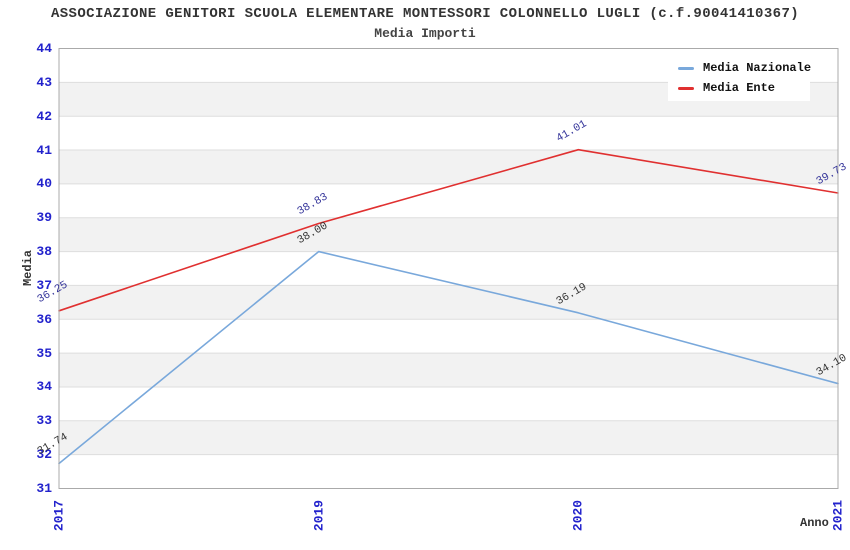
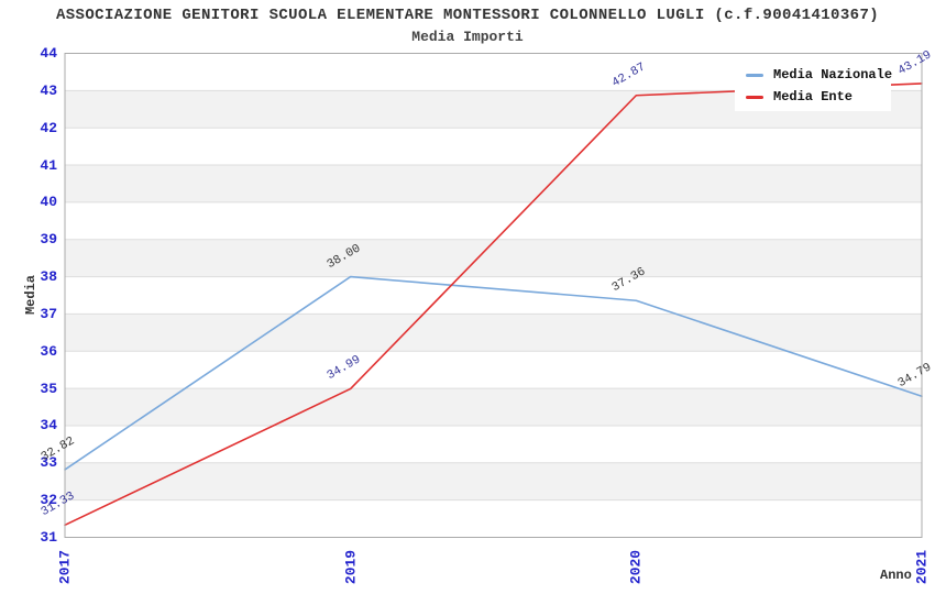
Media Nazionale/2017: 31.74 -> 32.82
Media Ente/2017: 36.25 -> 31.33
Media Ente/2019: 38.83 -> 34.99
Media Nazionale/2020: 36.19 -> 37.36
Media Ente/2020: 41.01 -> 42.87
Media Nazionale/2021: 34.10 -> 34.79
Media Ente/2021: 39.73 -> 43.19
